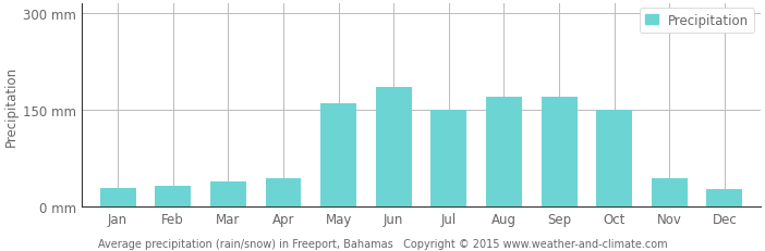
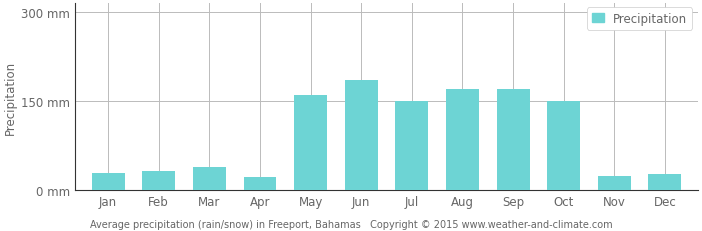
Apr: 45 mm -> 22 mm
Nov: 45 mm -> 24 mm
